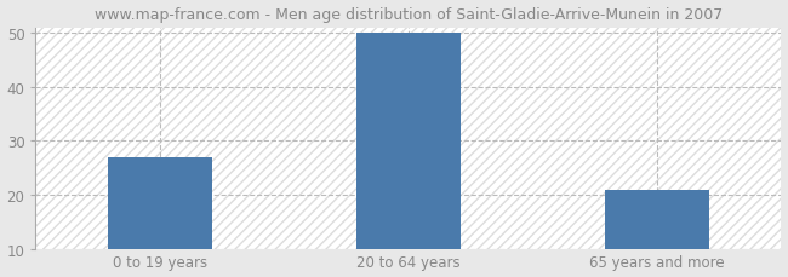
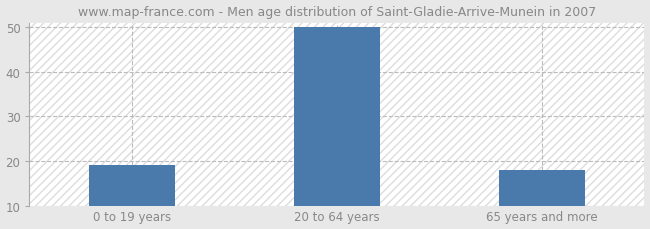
0 to 19 years: 27 -> 19
65 years and more: 21 -> 18
